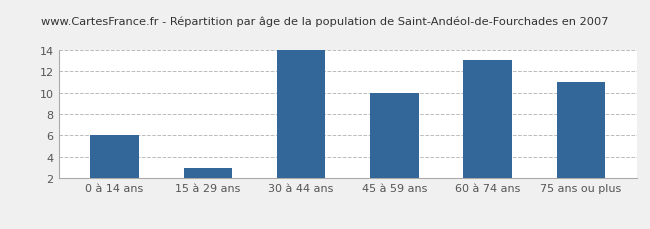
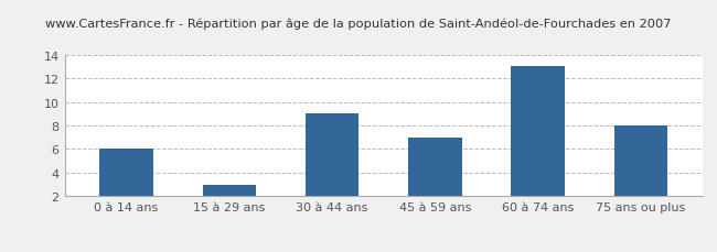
30 à 44 ans: 14 -> 9
45 à 59 ans: 10 -> 7
75 ans ou plus: 11 -> 8
